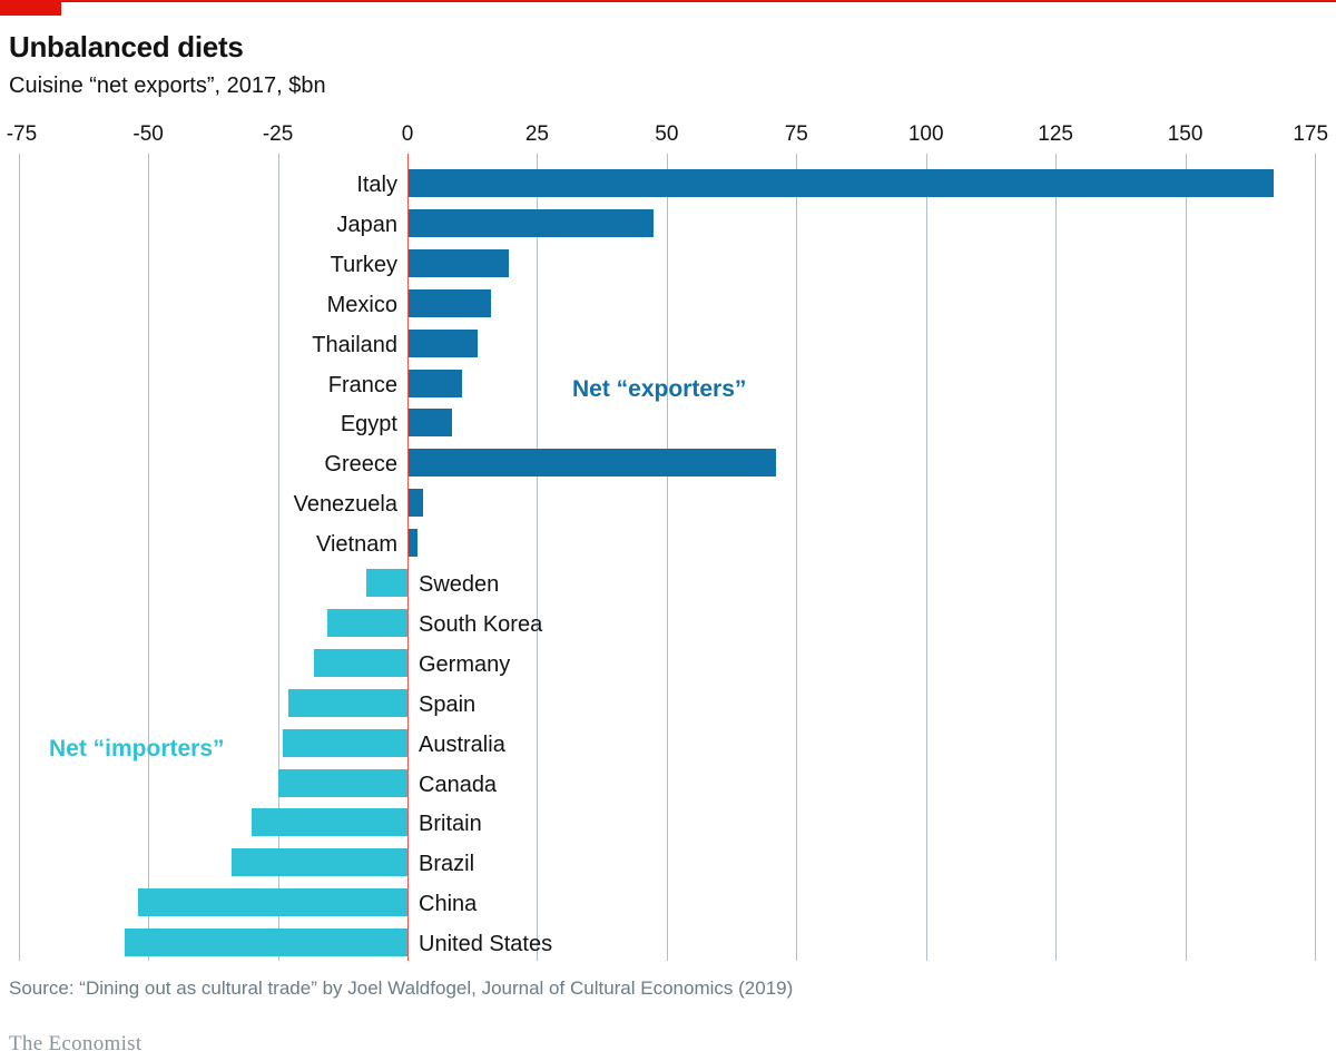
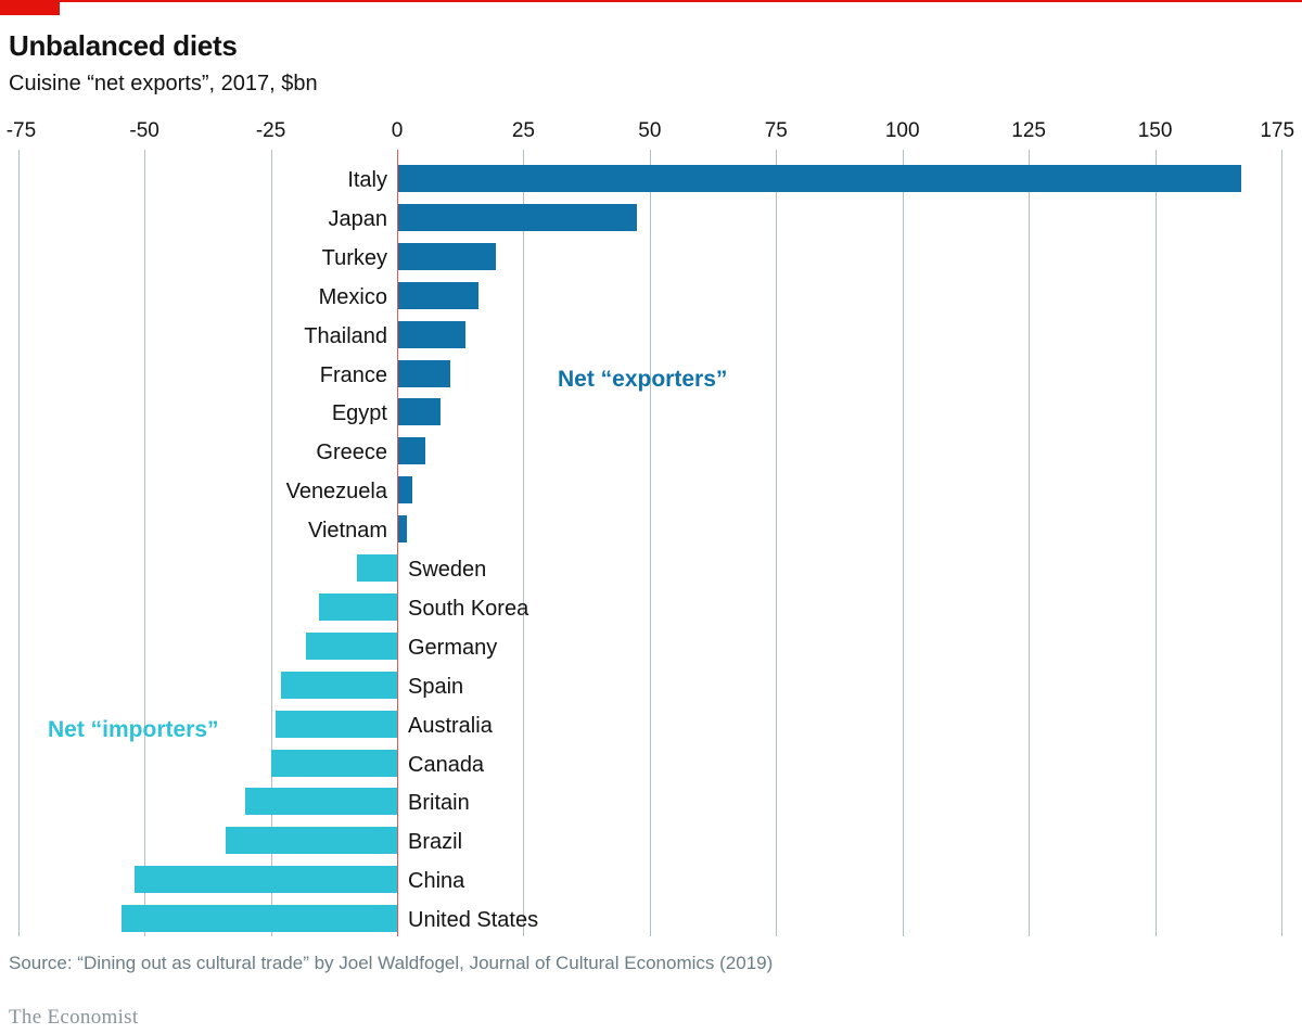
Greece: 71 -> 6
